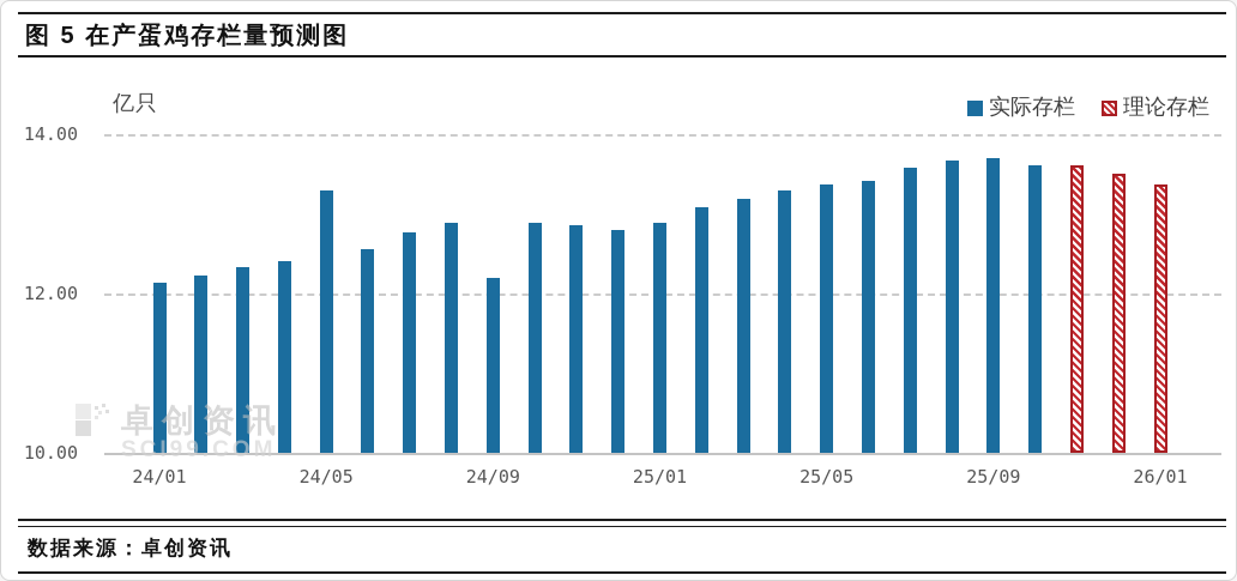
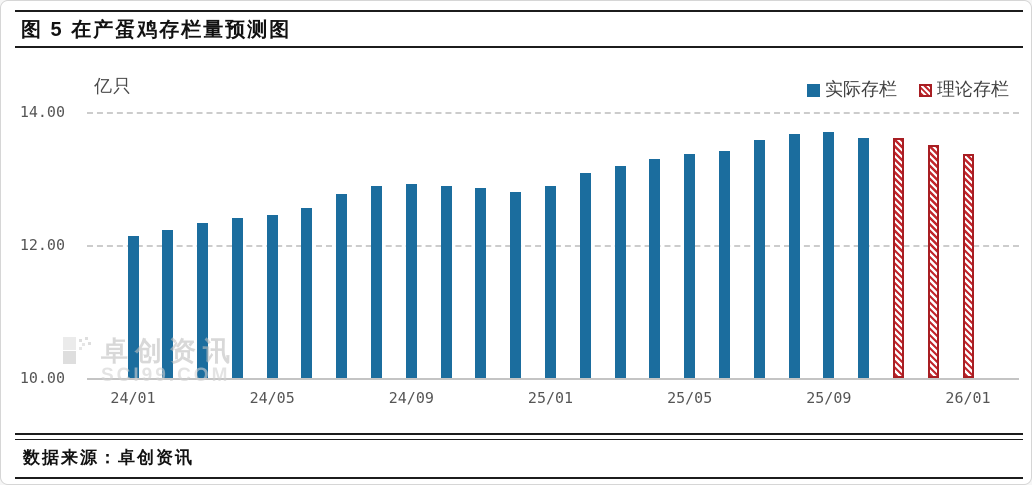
实际存栏/24/05: 13.3 -> 12.4
实际存栏/24/09: 12.2 -> 12.9
